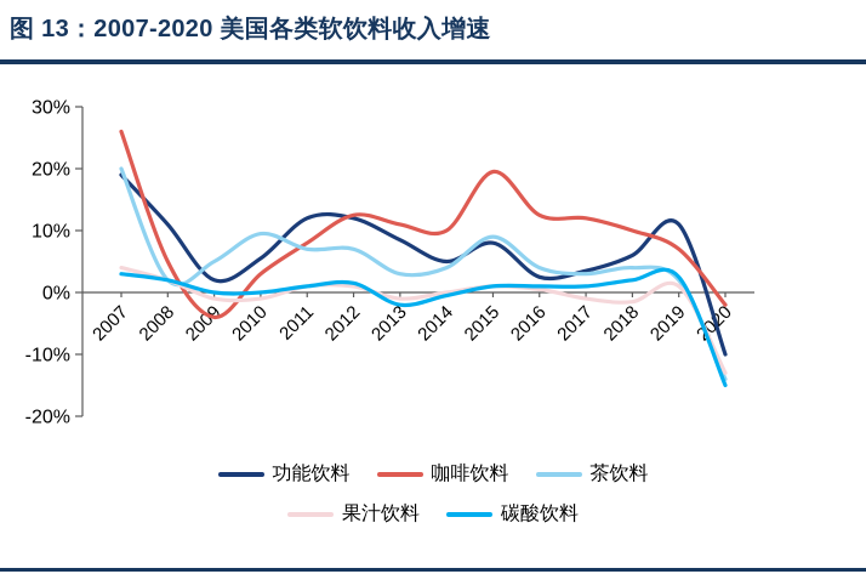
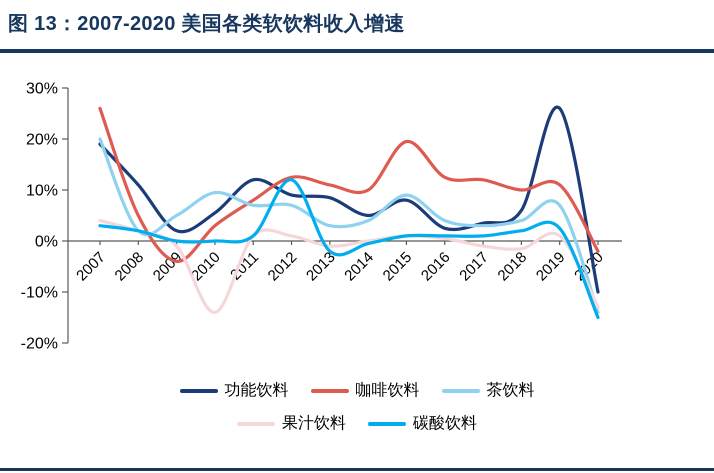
果汁饮料/2010: -1% -> -14%
功能饮料/2012: 12% -> 9%
碳酸饮料/2012: 2% -> 12%
功能饮料/2019: 11% -> 26%
咖啡饮料/2019: 7% -> 11%
茶饮料/2019: 2% -> 7%
